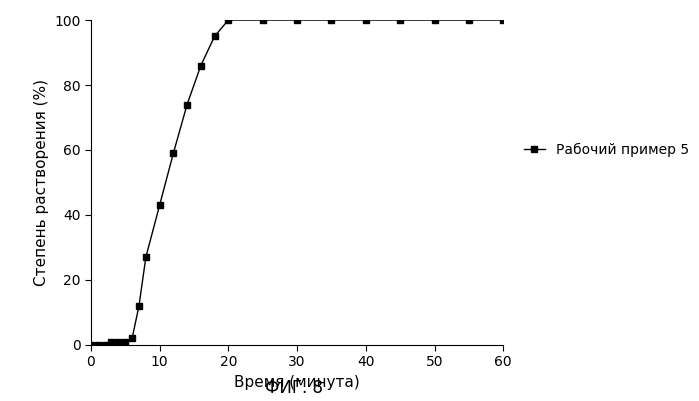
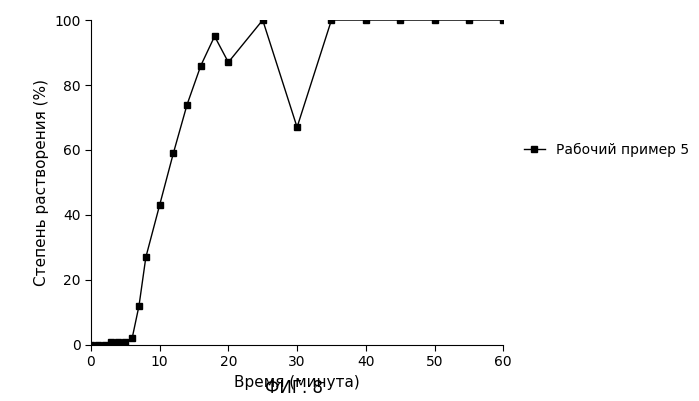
20: 100 -> 87
30: 100 -> 67
